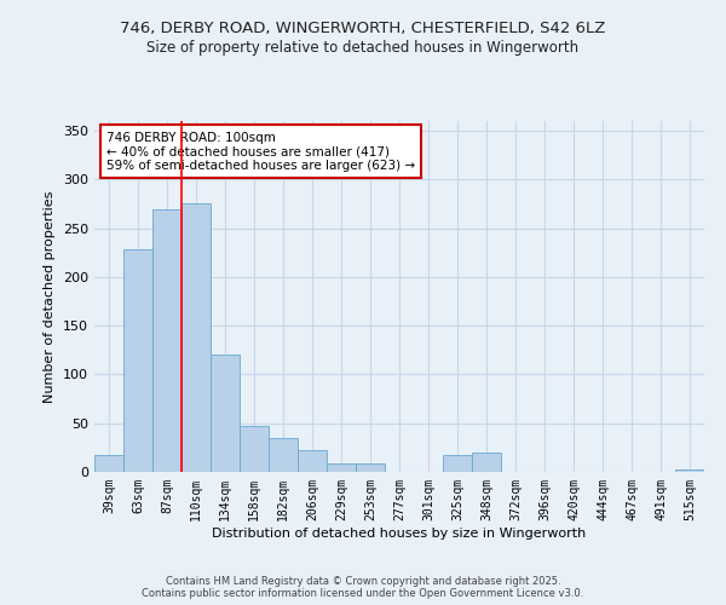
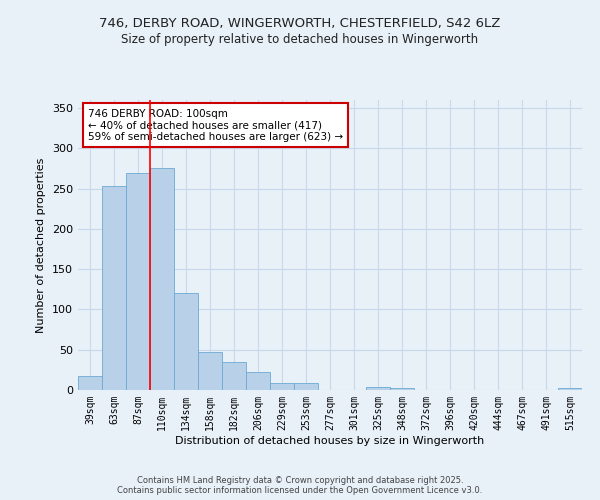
63sqm: 228 -> 253
325sqm: 18 -> 4
348sqm: 20 -> 2
